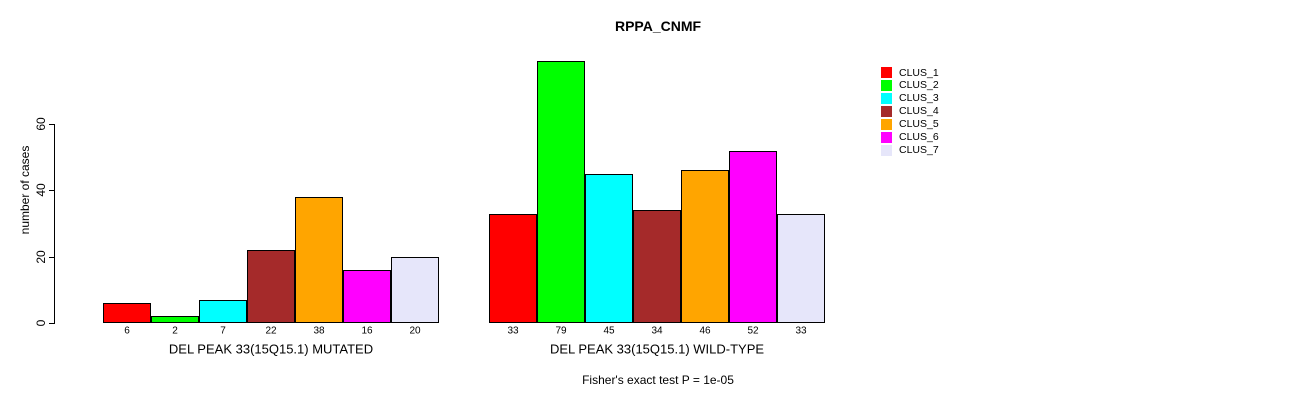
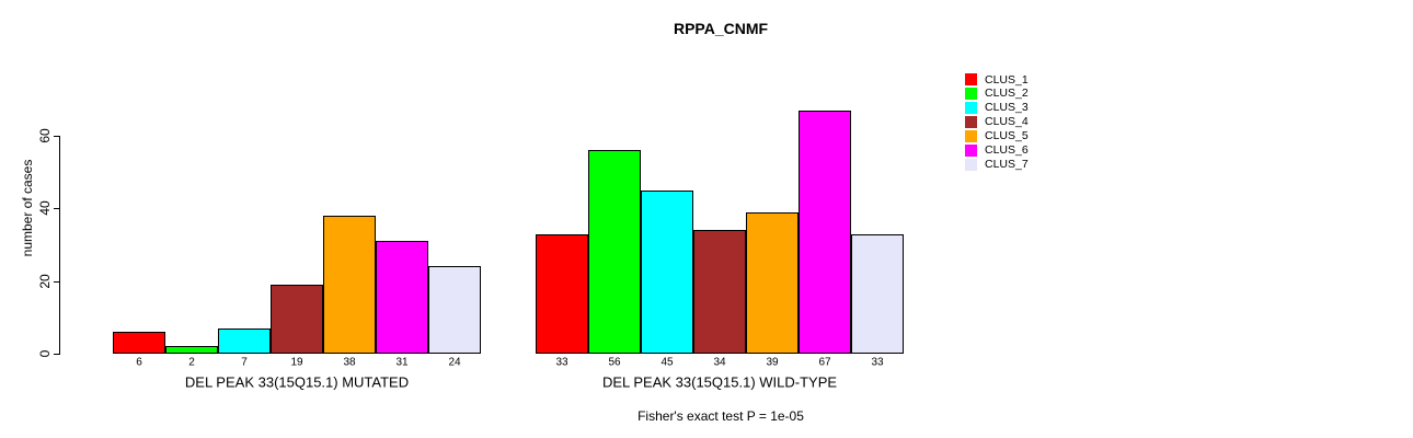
CLUS_4/DEL PEAK 33(15Q15.1) MUTATED: 22 -> 19
CLUS_6/DEL PEAK 33(15Q15.1) MUTATED: 16 -> 31
CLUS_7/DEL PEAK 33(15Q15.1) MUTATED: 20 -> 24
CLUS_2/DEL PEAK 33(15Q15.1) WILD-TYPE: 79 -> 56
CLUS_5/DEL PEAK 33(15Q15.1) WILD-TYPE: 46 -> 39
CLUS_6/DEL PEAK 33(15Q15.1) WILD-TYPE: 52 -> 67
